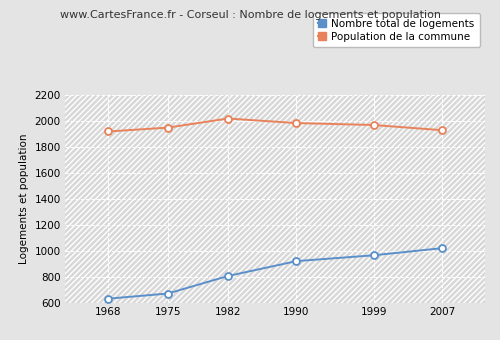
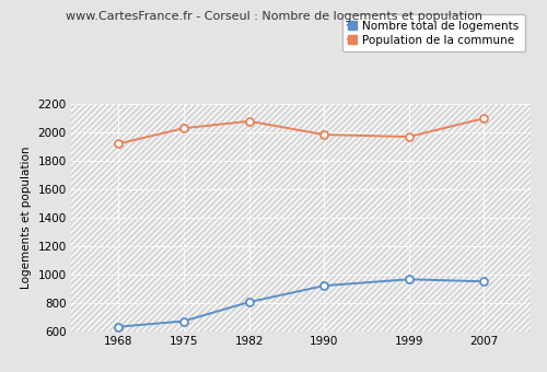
Population de la commune/1975: 1950 -> 2030
Population de la commune/1982: 2020 -> 2080
Nombre total de logements/2007: 1020 -> 950
Population de la commune/2007: 1930 -> 2100
